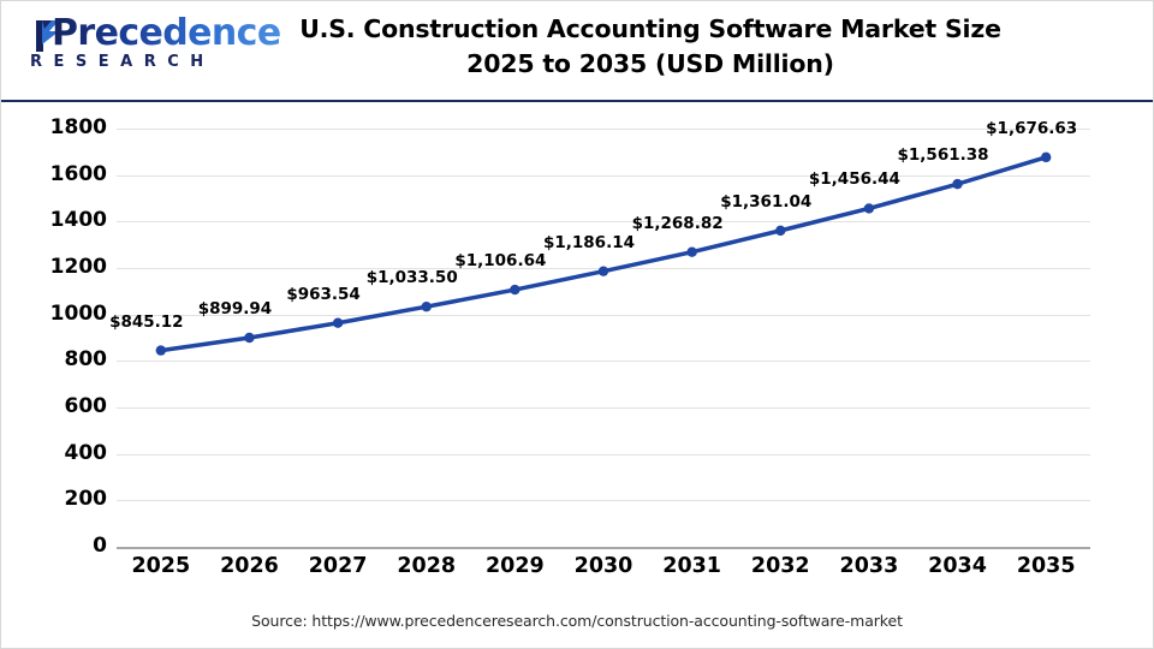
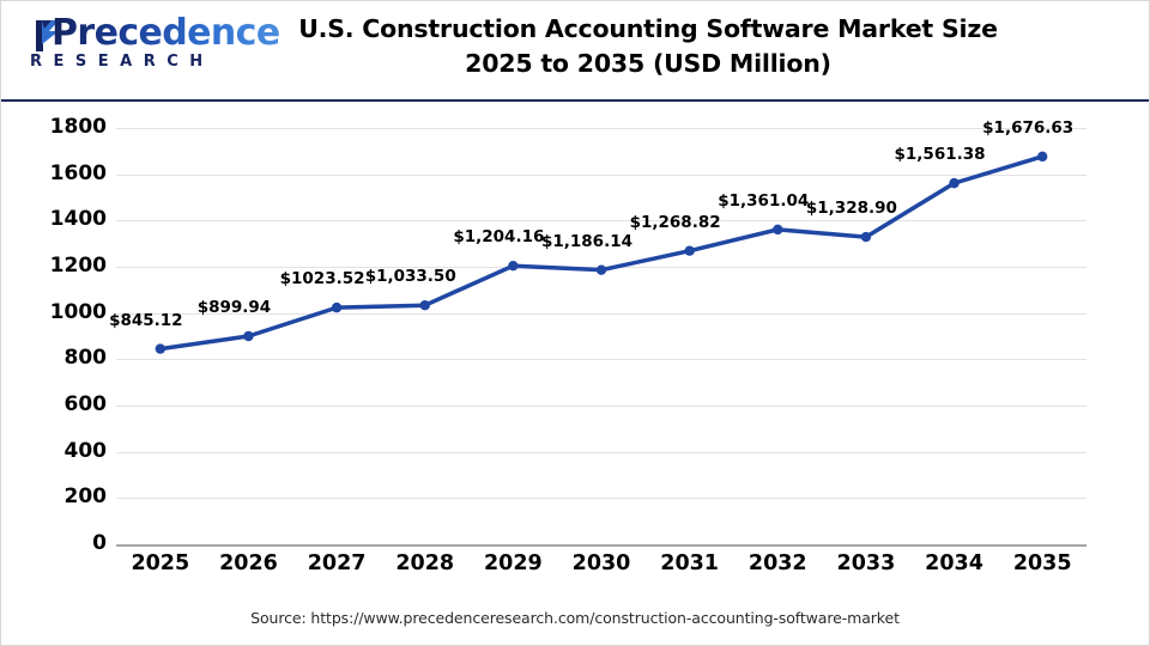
2027: $963.54 -> $1023.52
2029: $1,106.64 -> $1,204.16
2033: $1,456.44 -> $1,328.90
